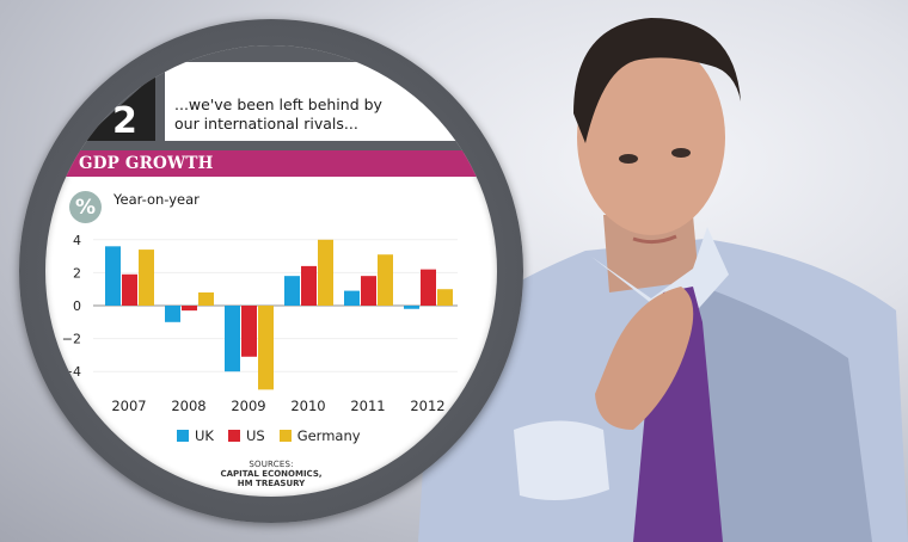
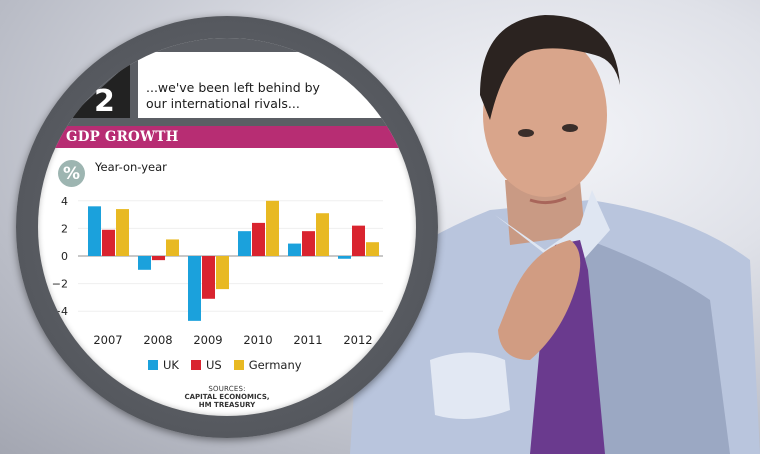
Germany/2008: 0.8 -> 1.2
UK/2009: -4.0 -> -4.7
Germany/2009: -5.1 -> -2.4
